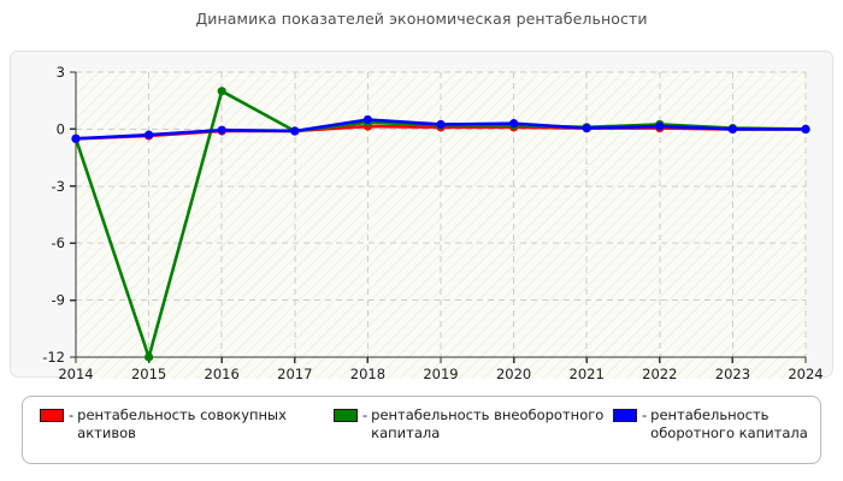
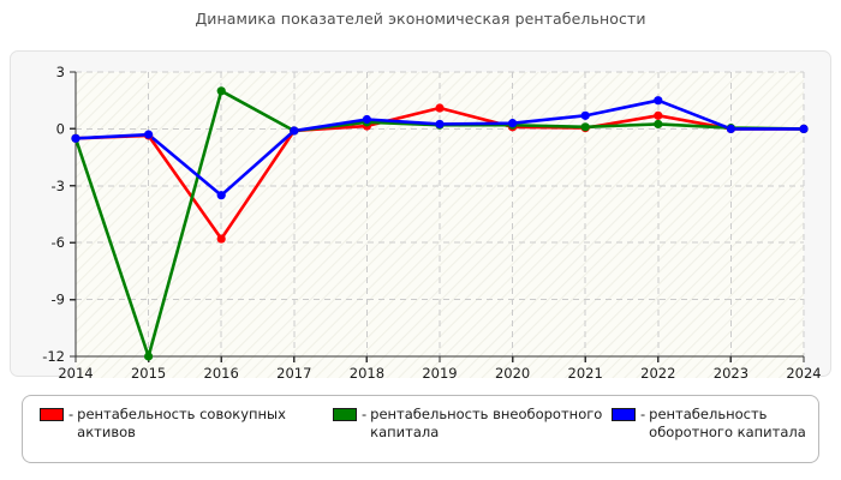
рентабельность совокупных активов/2016: -0.1 -> -5.8
рентабельность оборотного капитала/2016: -0.1 -> -3.5
рентабельность совокупных активов/2019: 0.1 -> 1.1
рентабельность оборотного капитала/2021: 0.1 -> 0.7
рентабельность совокупных активов/2022: 0.1 -> 0.7
рентабельность оборотного капитала/2022: 0.1 -> 1.5
